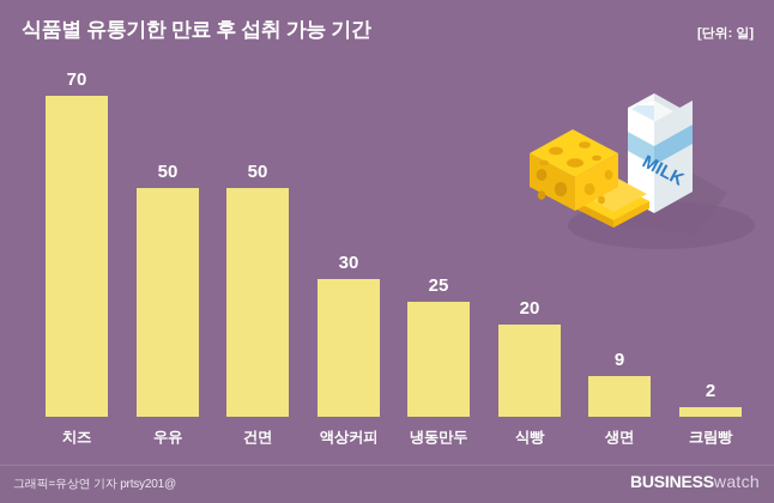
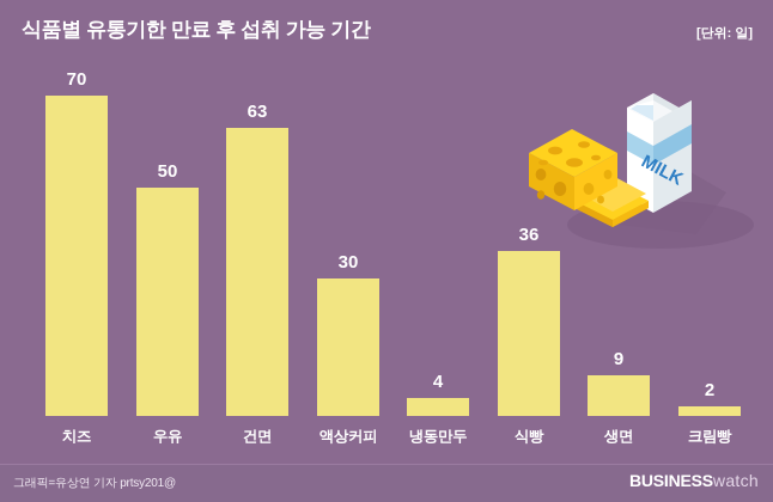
건면: 50 -> 63
냉동만두: 25 -> 4
식빵: 20 -> 36
